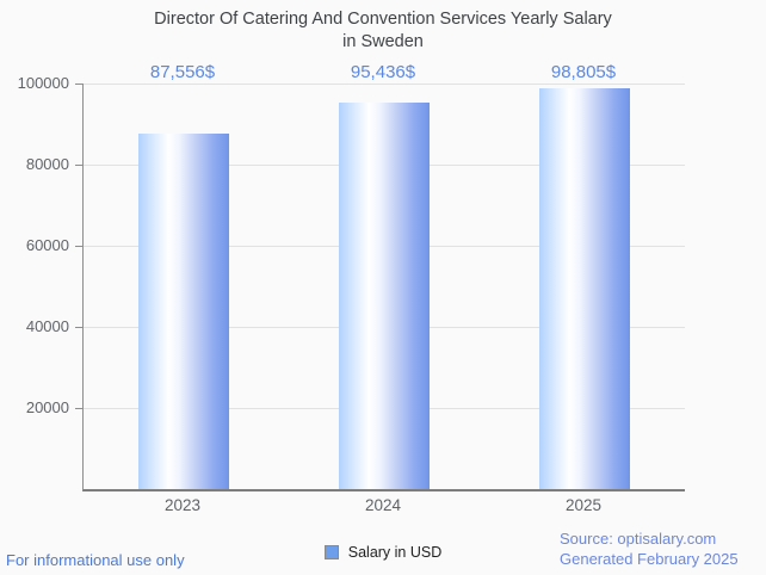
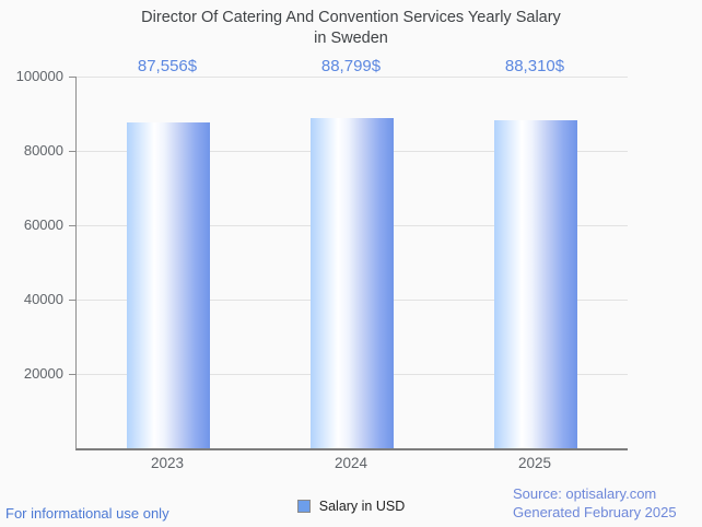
2024: 95,436 -> 88,799
2025: 98,805 -> 88,310
